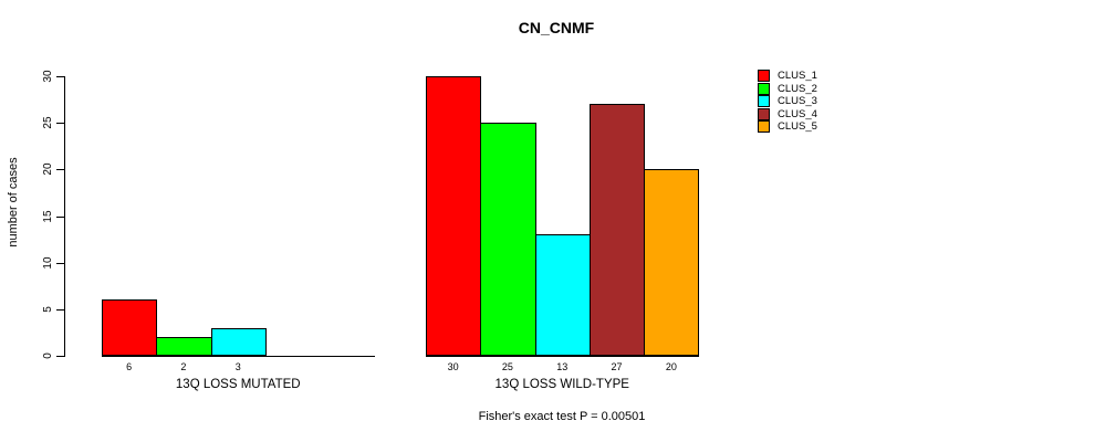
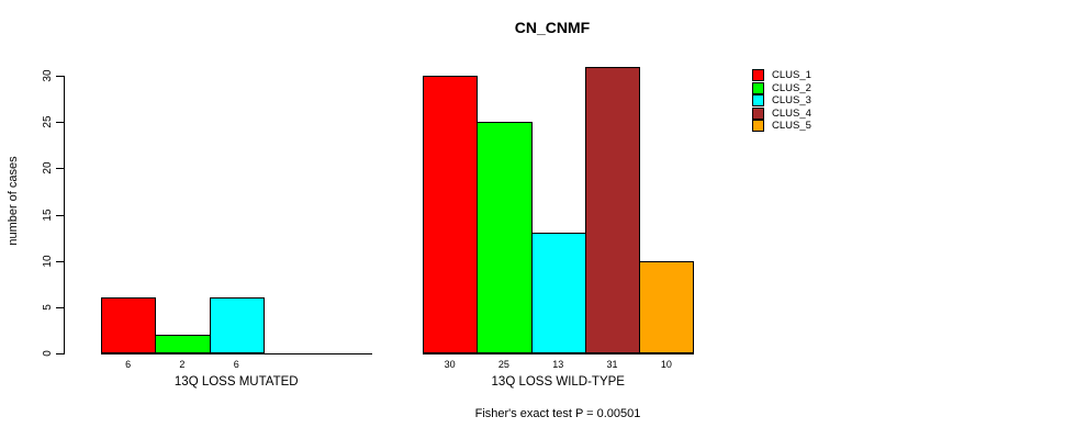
CLUS_3/13Q LOSS MUTATED: 3 -> 6
CLUS_4/13Q LOSS WILD-TYPE: 27 -> 31
CLUS_5/13Q LOSS WILD-TYPE: 20 -> 10
